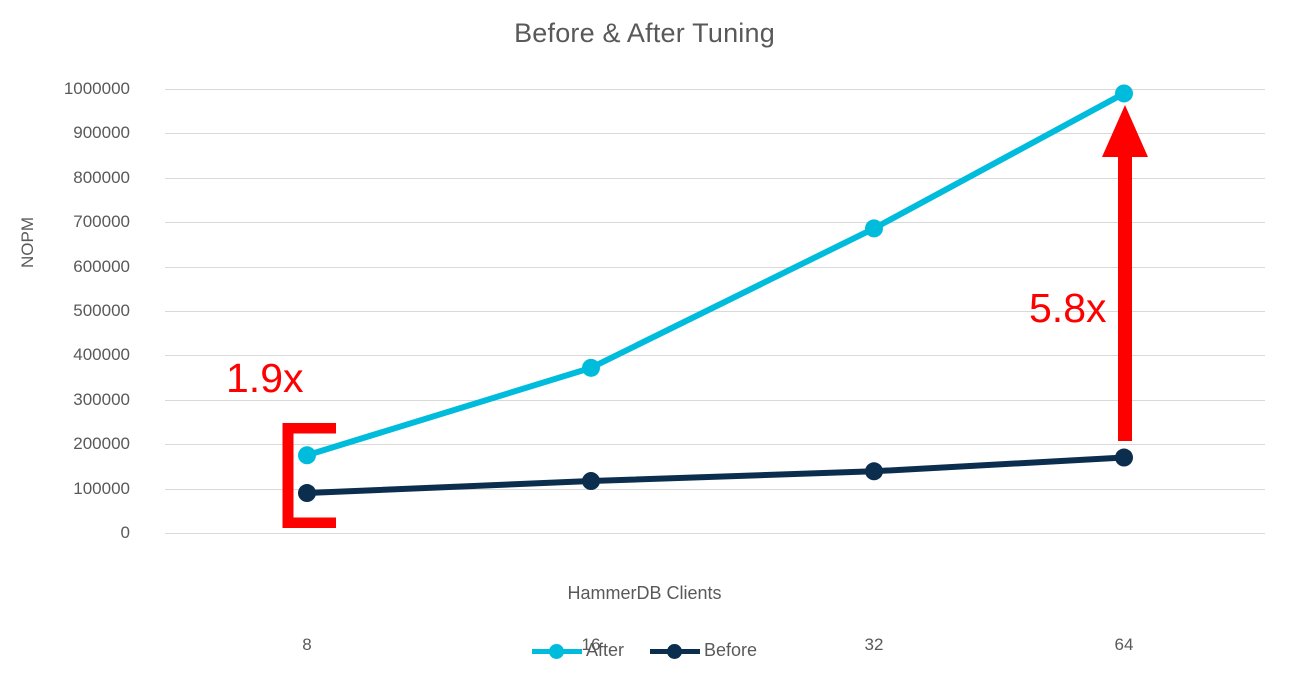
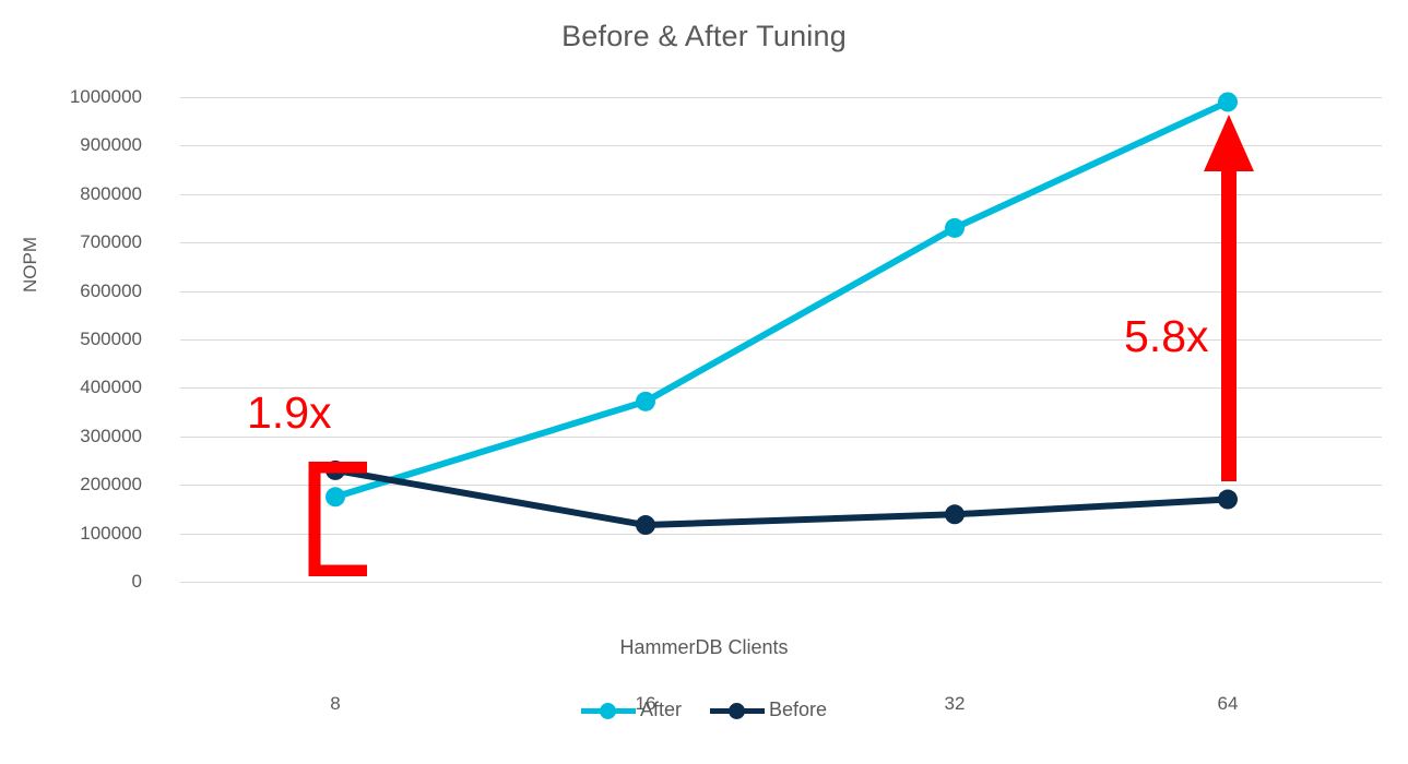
Before/8: 90000 -> 230000
After/32: 690000 -> 730000
